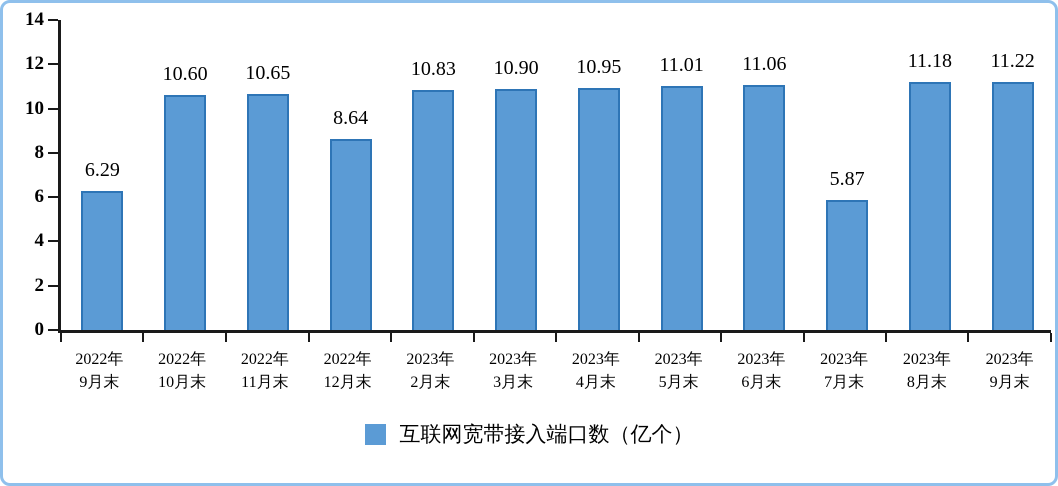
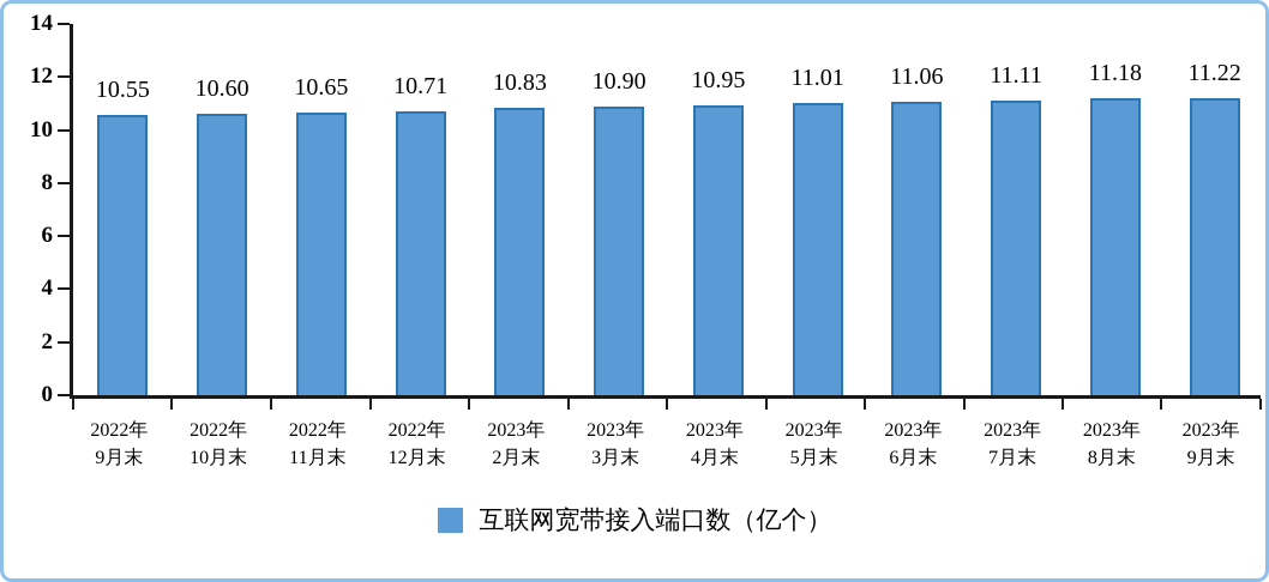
2022年9月末: 6.29 -> 10.55
2022年12月末: 8.64 -> 10.71
2023年7月末: 5.87 -> 11.11
